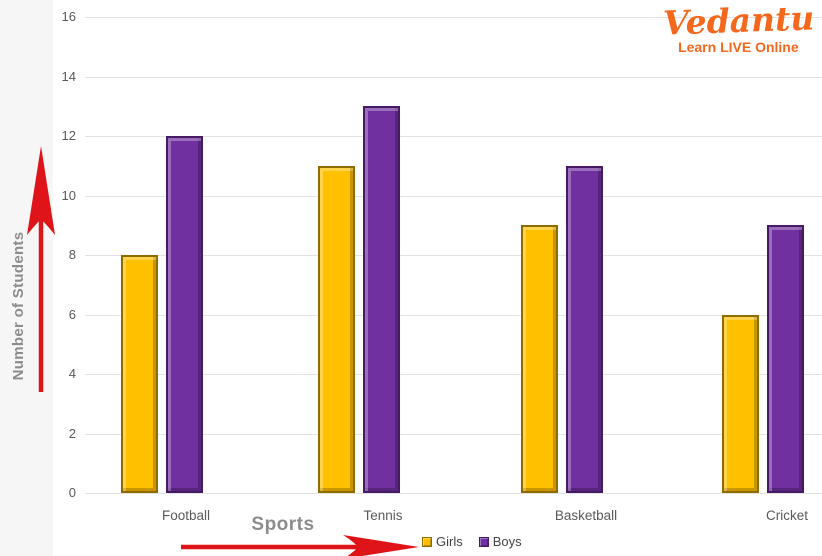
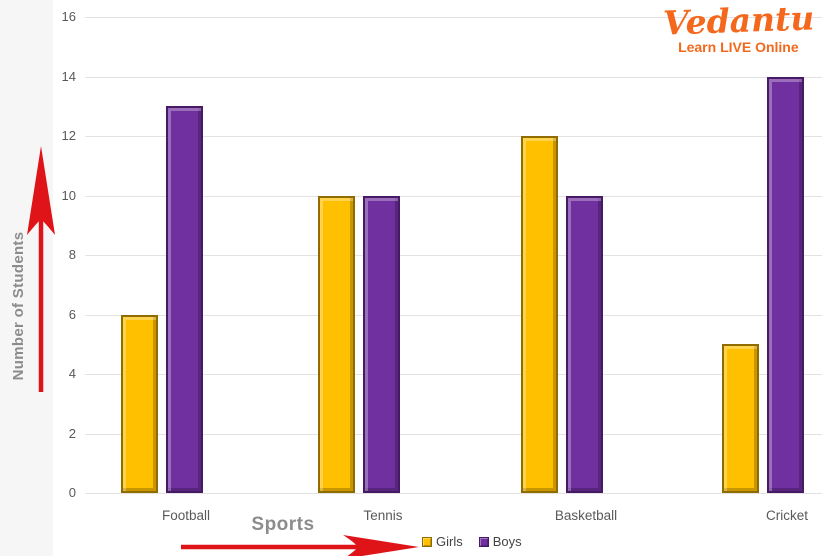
Girls/Football: 8 -> 6
Boys/Football: 12 -> 13
Girls/Tennis: 11 -> 10
Boys/Tennis: 13 -> 10
Girls/Basketball: 9 -> 12
Boys/Basketball: 11 -> 10
Girls/Cricket: 6 -> 5
Boys/Cricket: 9 -> 14
